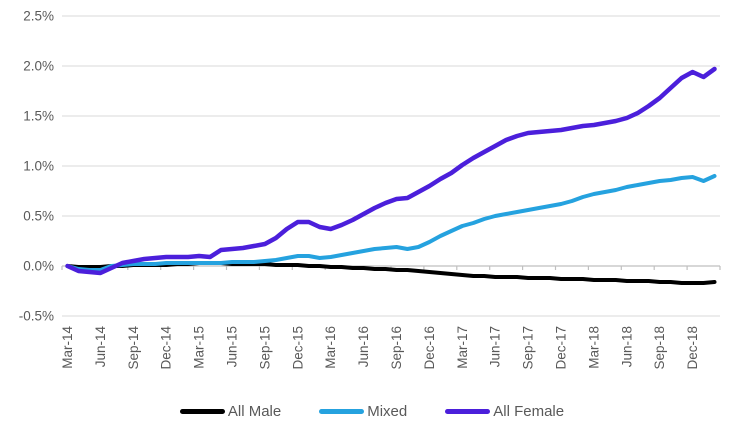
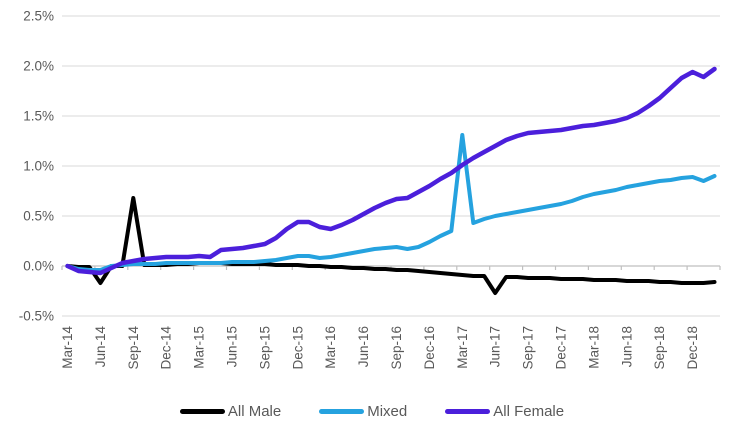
All Male/Jun-14: -0.01% -> -0.17%
All Male/Sep-14: 0.01% -> 0.68%
Mixed/Mar-17: 0.40% -> 1.31%
All Male/Jun-17: -0.11% -> -0.27%
